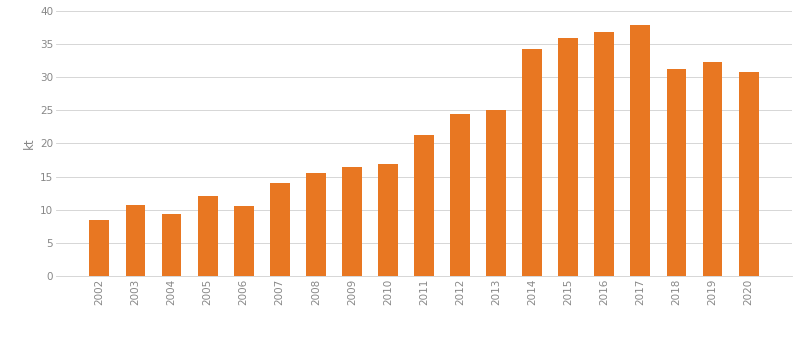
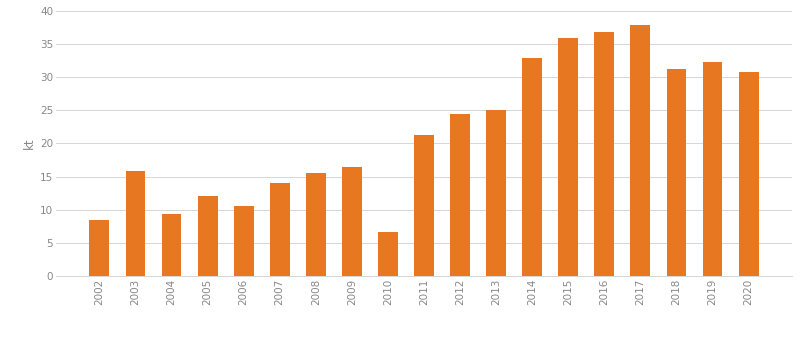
2003: 10.7 -> 15.8
2010: 16.9 -> 6.6
2014: 34.2 -> 32.8
